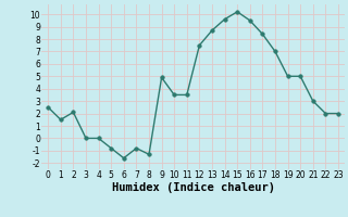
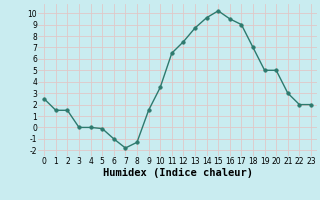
2: 2.1 -> 1.5
5: -0.8 -> -0.1
6: -1.6 -> -1.0
7: -0.8 -> -1.8
9: 4.9 -> 1.5
11: 3.5 -> 6.5
17: 8.4 -> 9.0
